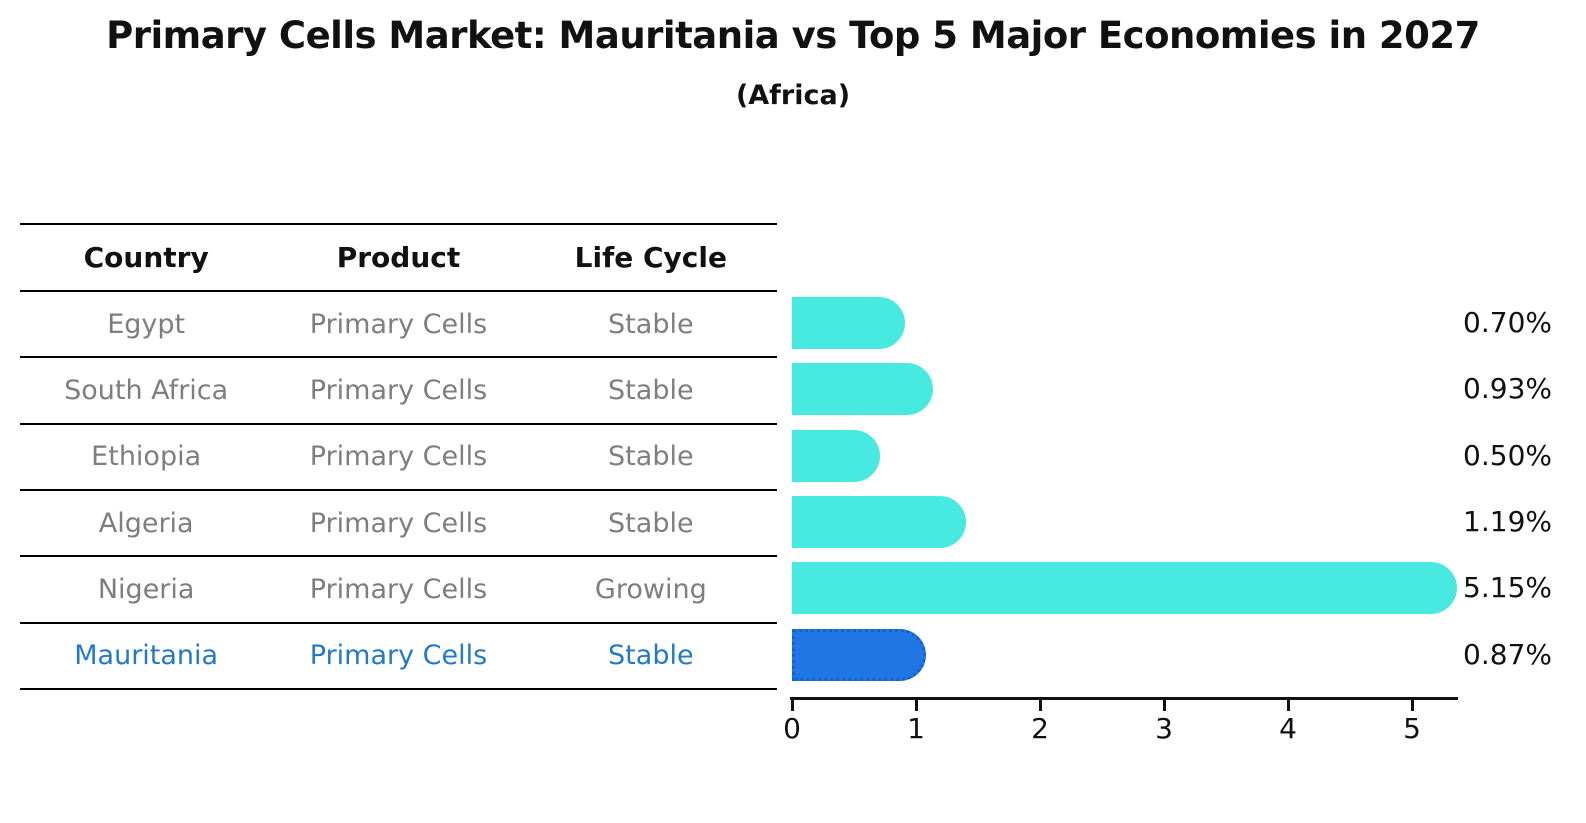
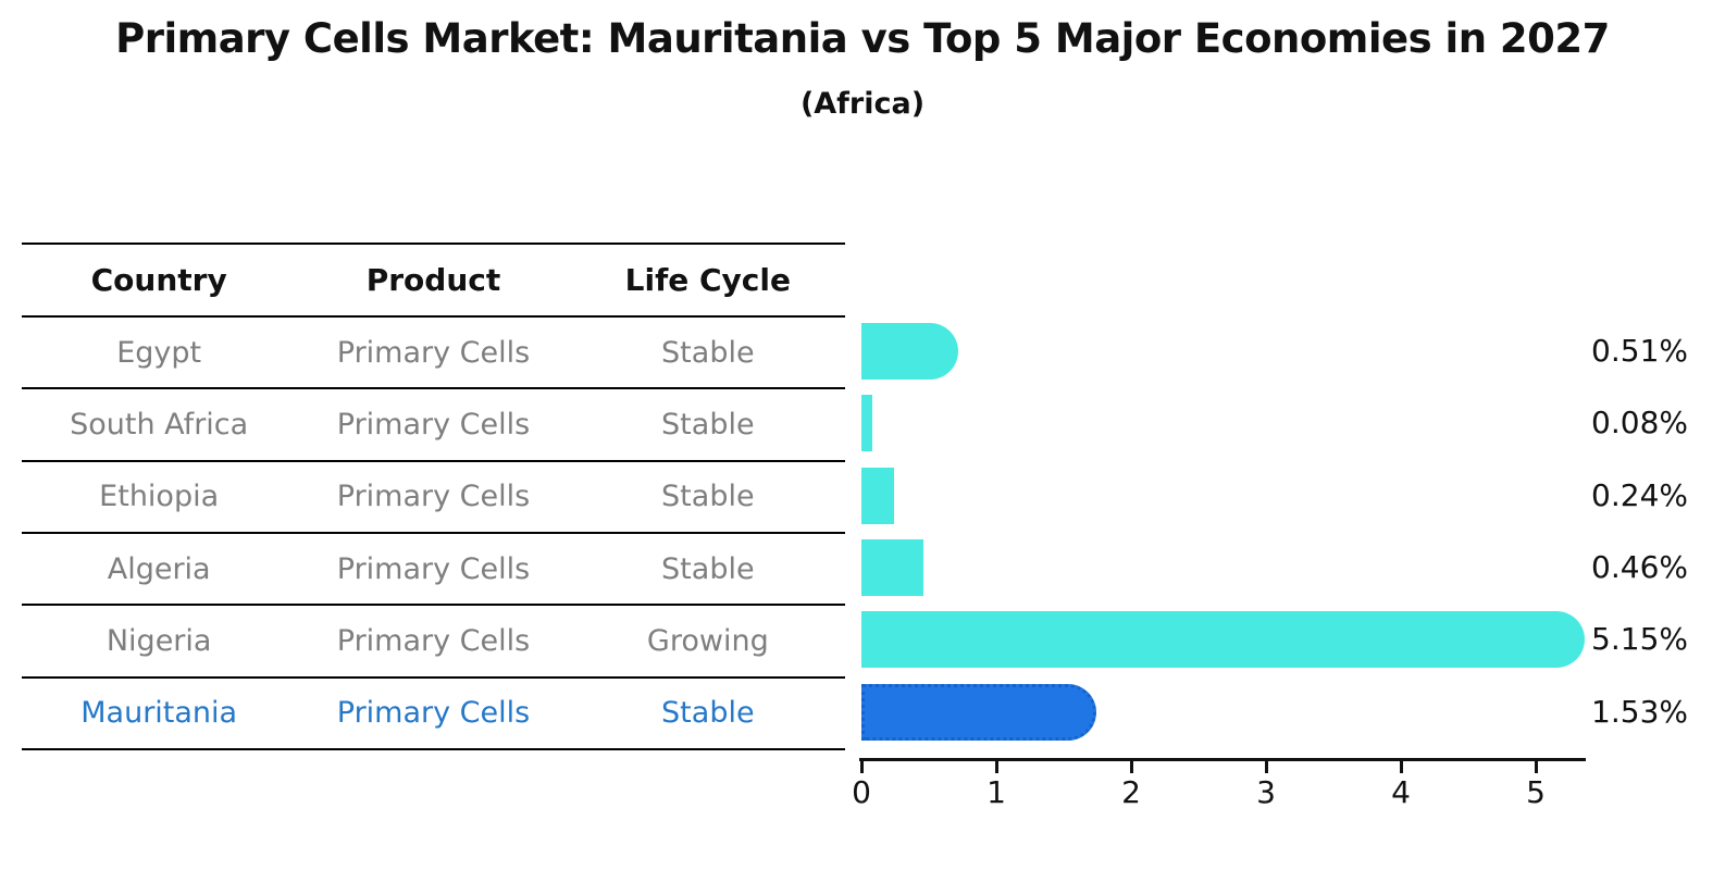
Egypt: 0.70% -> 0.51%
South Africa: 0.93% -> 0.08%
Ethiopia: 0.50% -> 0.24%
Algeria: 1.19% -> 0.46%
Mauritania: 0.87% -> 1.53%
